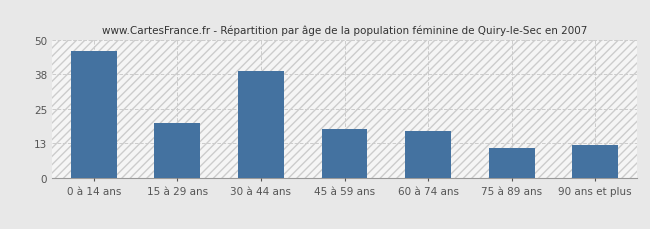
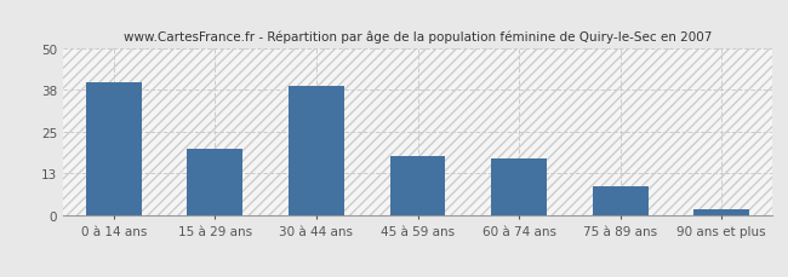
0 à 14 ans: 46 -> 40
75 à 89 ans: 11 -> 9
90 ans et plus: 12 -> 2
